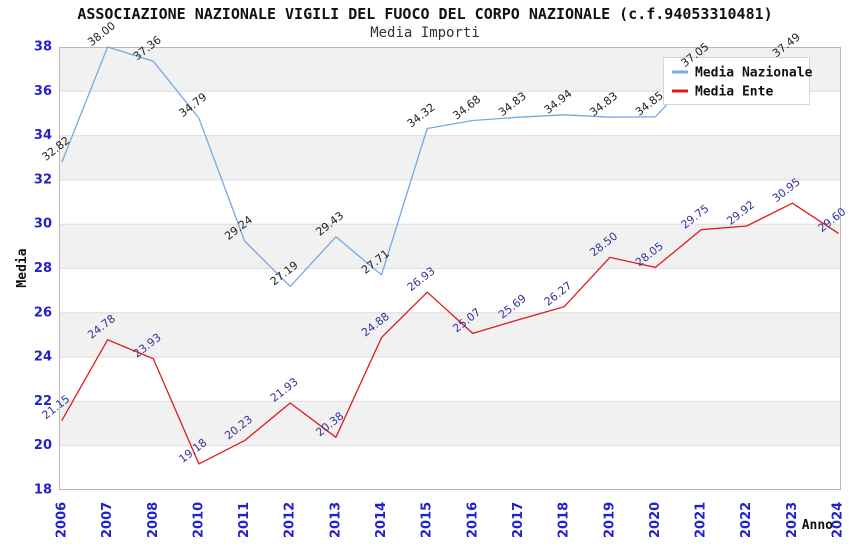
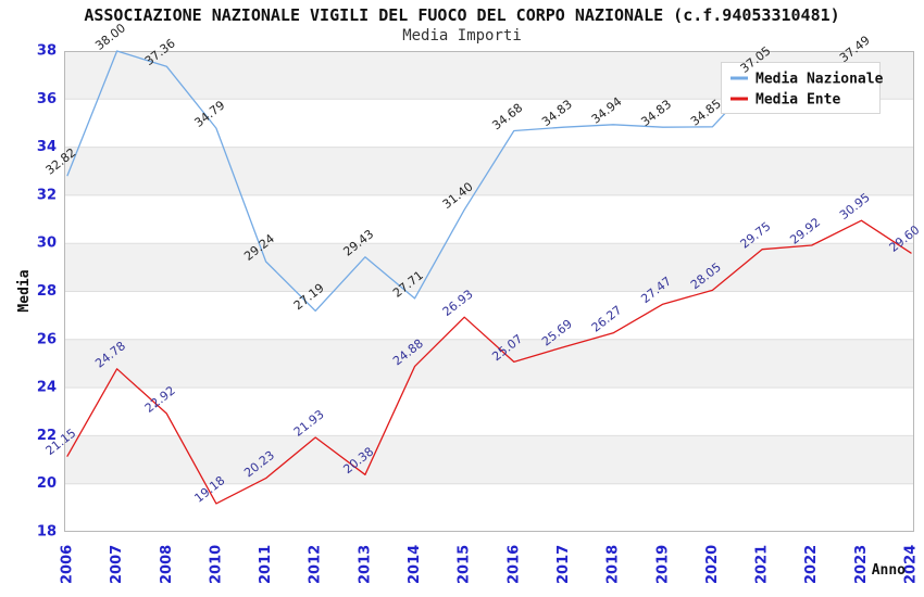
Media Ente/2008: 23.93 -> 22.92
Media Nazionale/2015: 34.32 -> 31.40
Media Ente/2019: 28.50 -> 27.47
